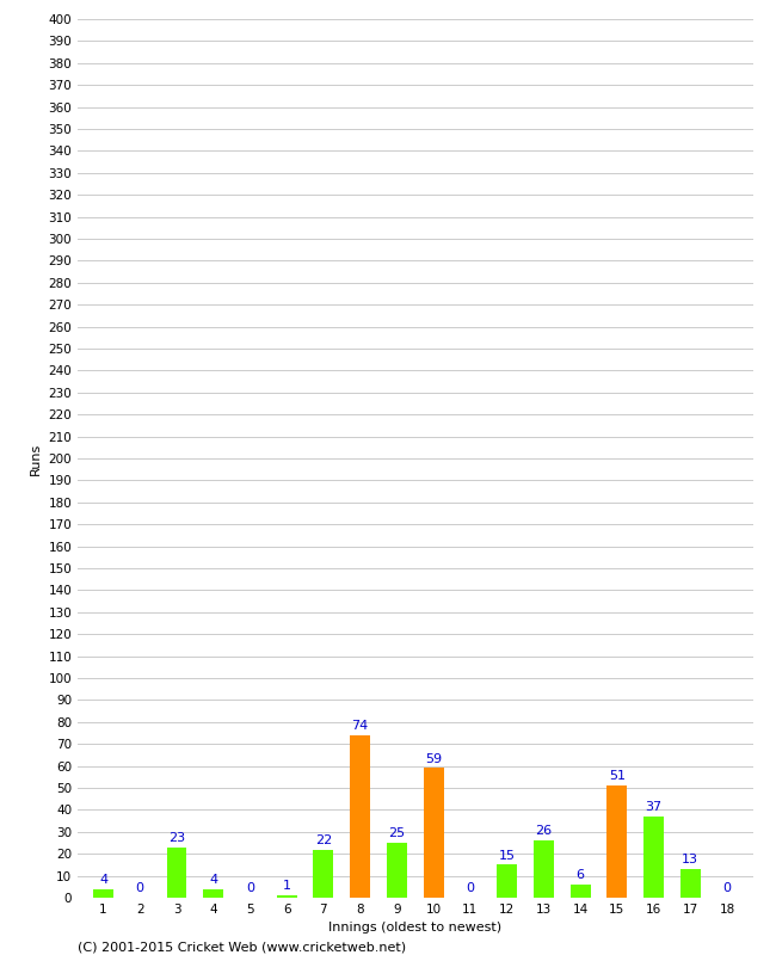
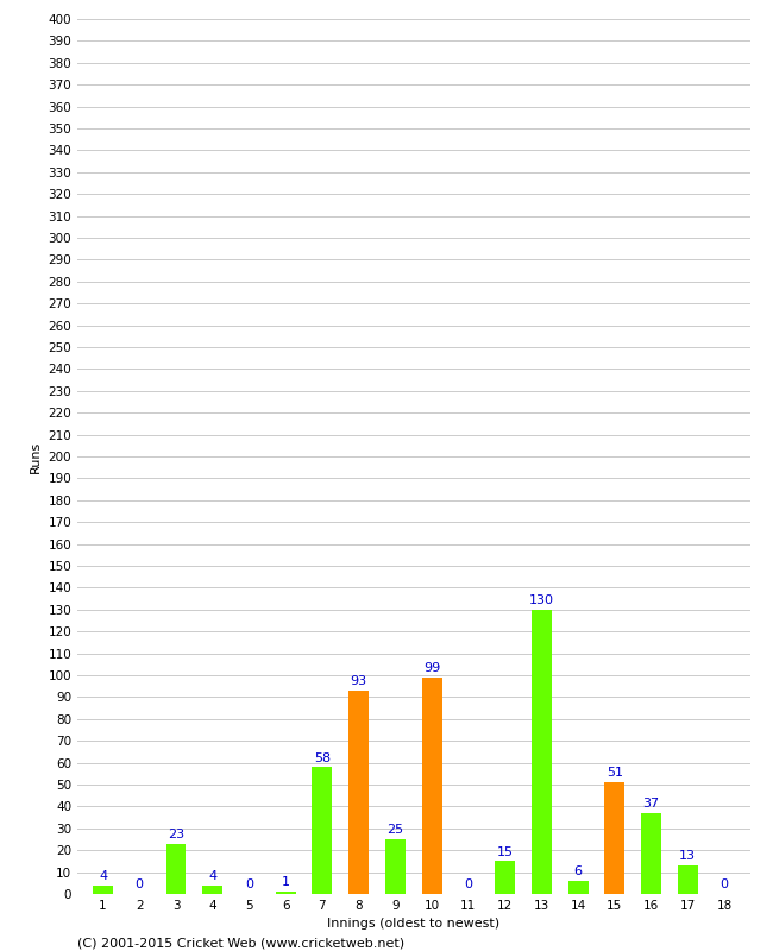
7: 22 -> 58
8: 74 -> 93
10: 59 -> 99
13: 26 -> 130
